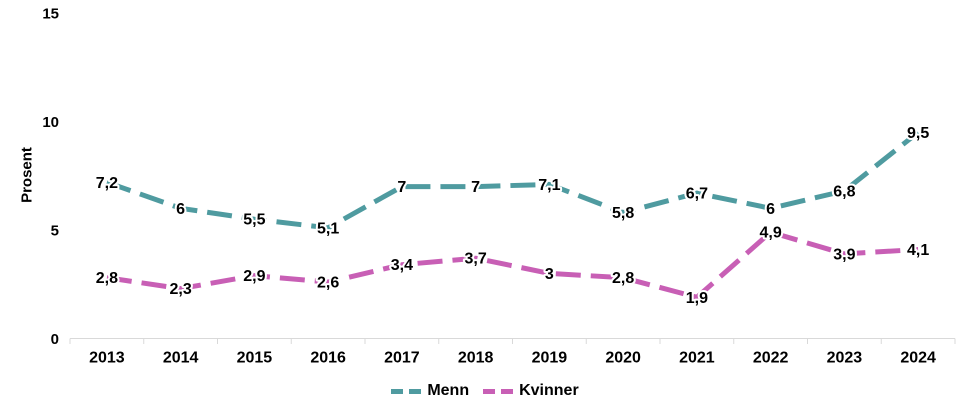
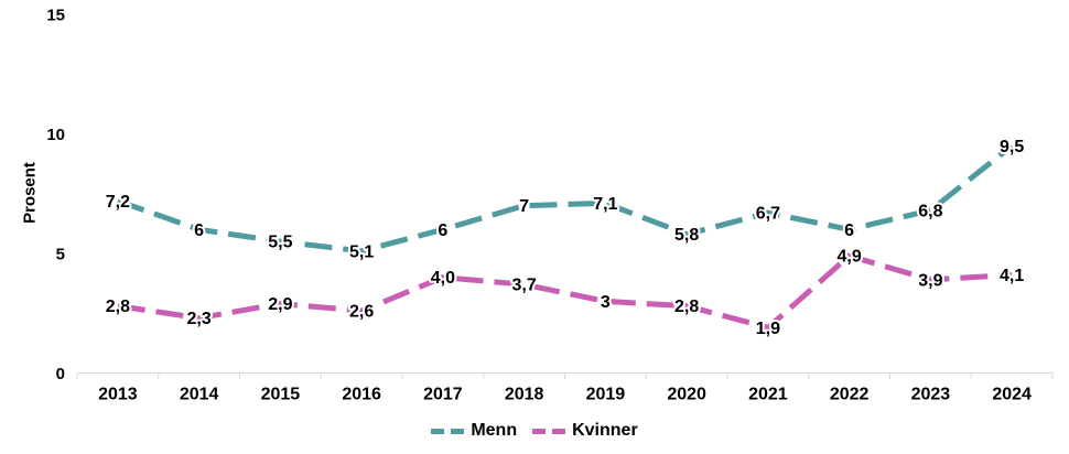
Menn/2017: 7 -> 6
Kvinner/2017: 3,4 -> 4,0
